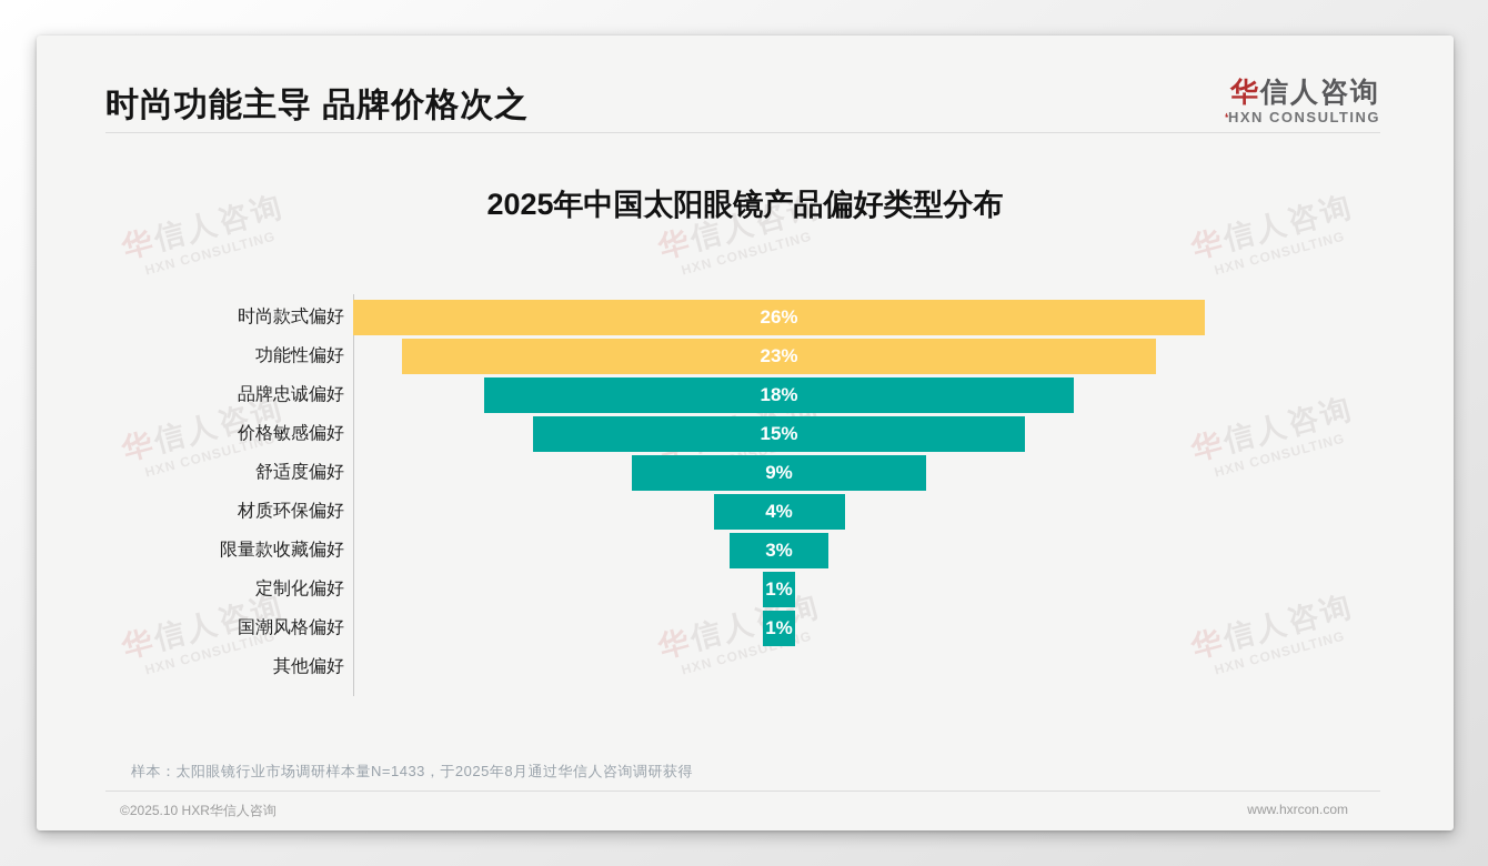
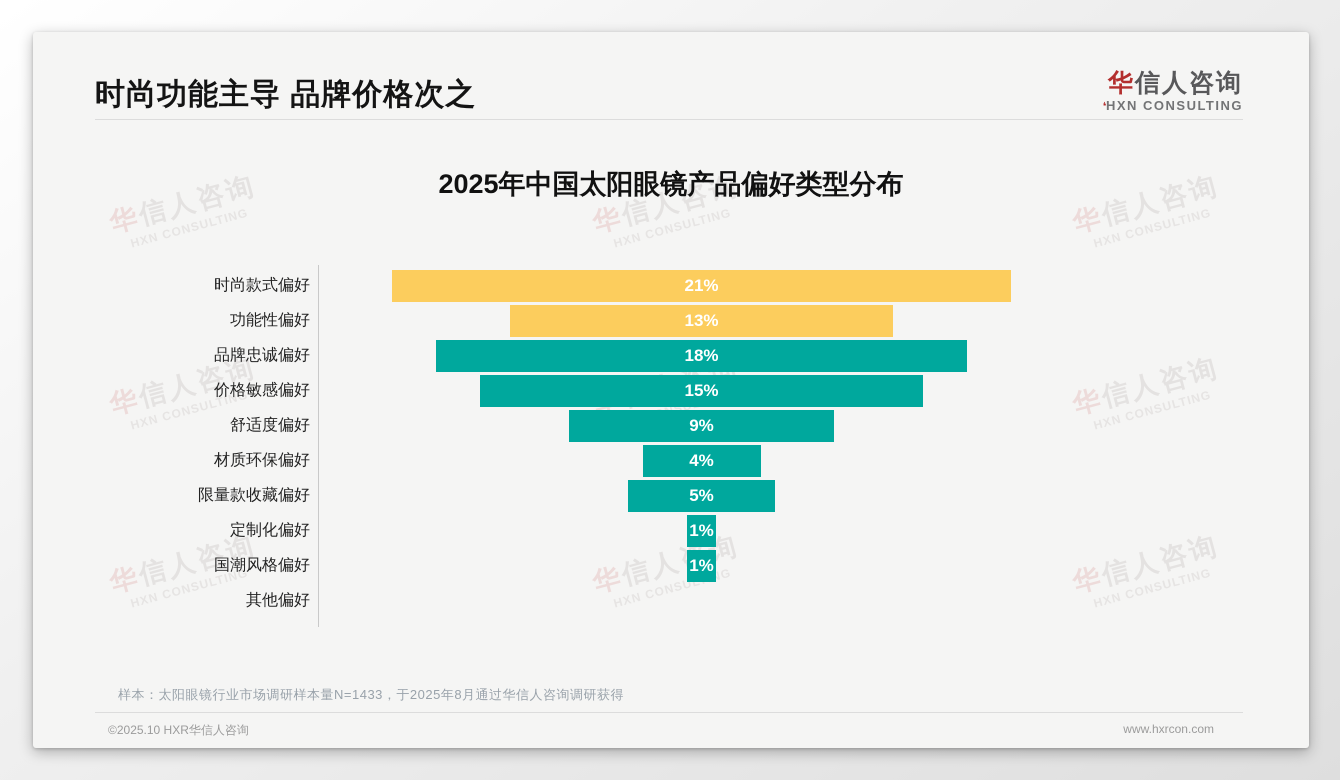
时尚款式偏好: 26% -> 21%
功能性偏好: 23% -> 13%
限量款收藏偏好: 3% -> 5%
